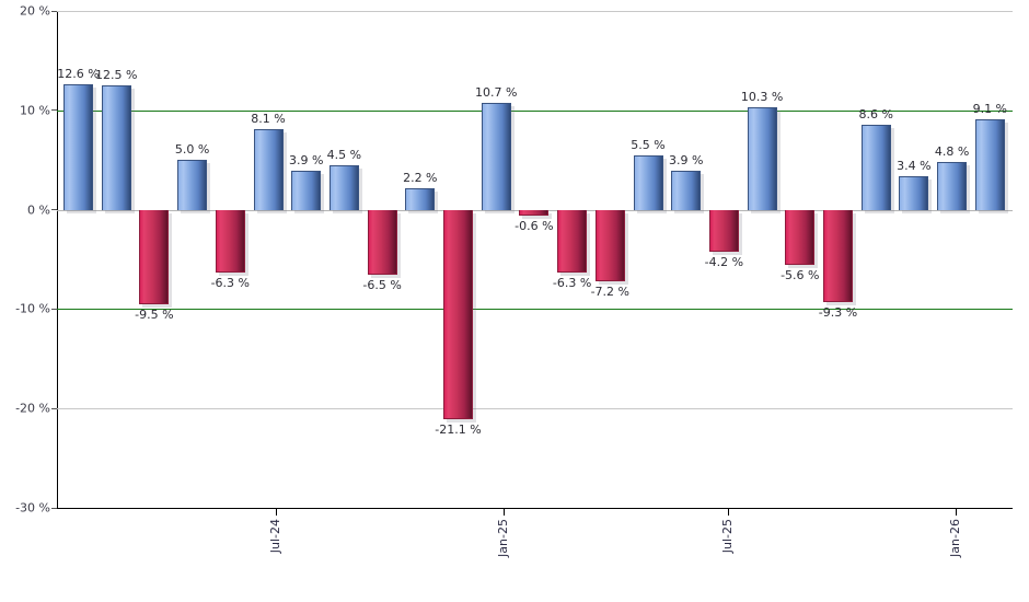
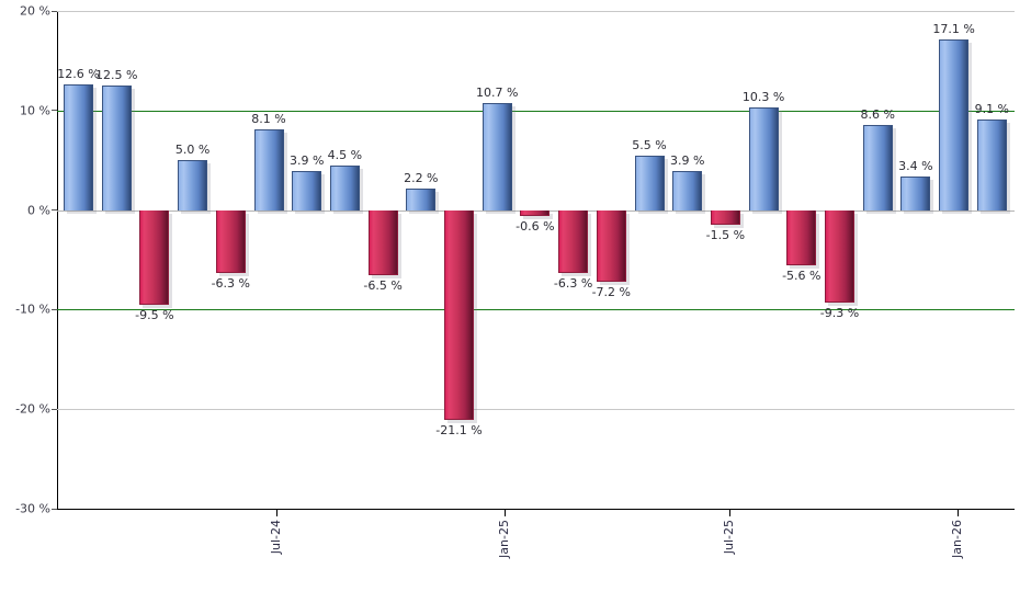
Jul-25: -4.2 -> -1.5
Jan-26: 4.8 -> 17.1
